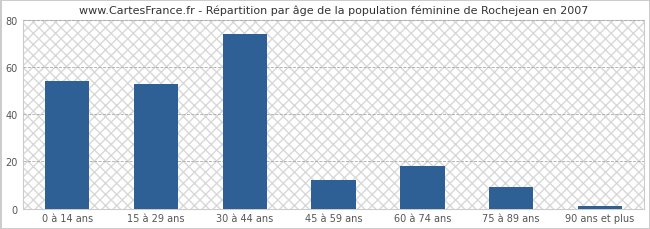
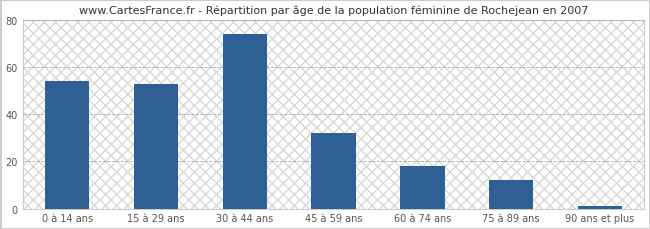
45 à 59 ans: 12 -> 32
75 à 89 ans: 9 -> 12
